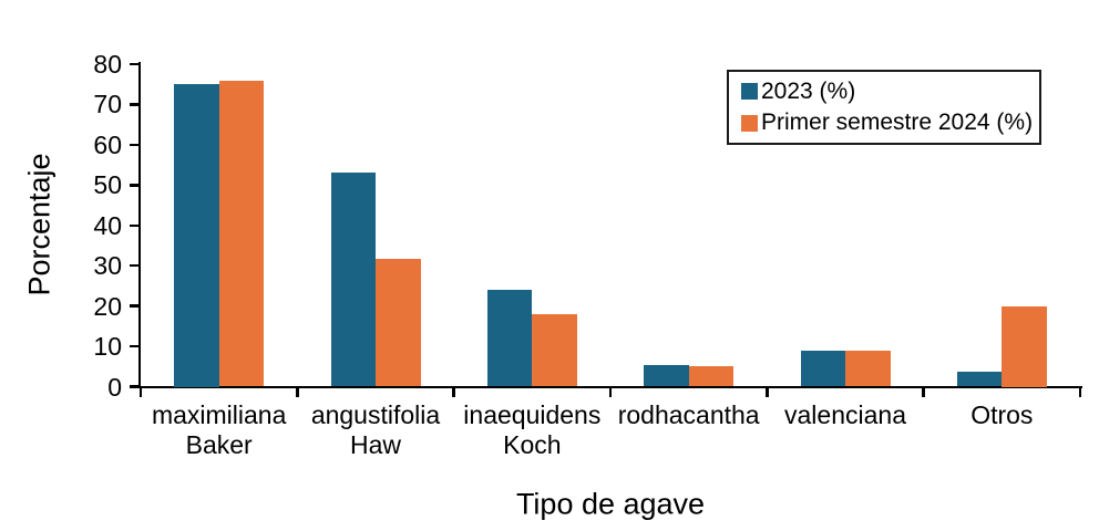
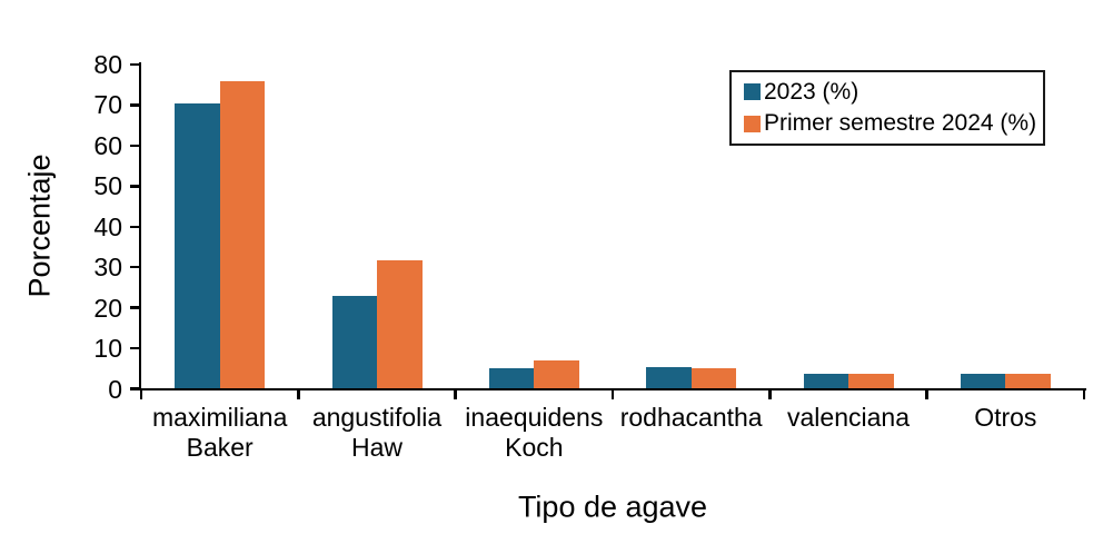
2023 (%)/maximiliana Baker: 75 -> 70
2023 (%)/angustifolia Haw: 53 -> 23
2023 (%)/inaequidens Koch: 24 -> 5
Primer semestre 2024 (%)/inaequidens Koch: 18 -> 7
2023 (%)/valenciana: 9 -> 4
Primer semestre 2024 (%)/valenciana: 9 -> 4
Primer semestre 2024 (%)/Otros: 20 -> 4
